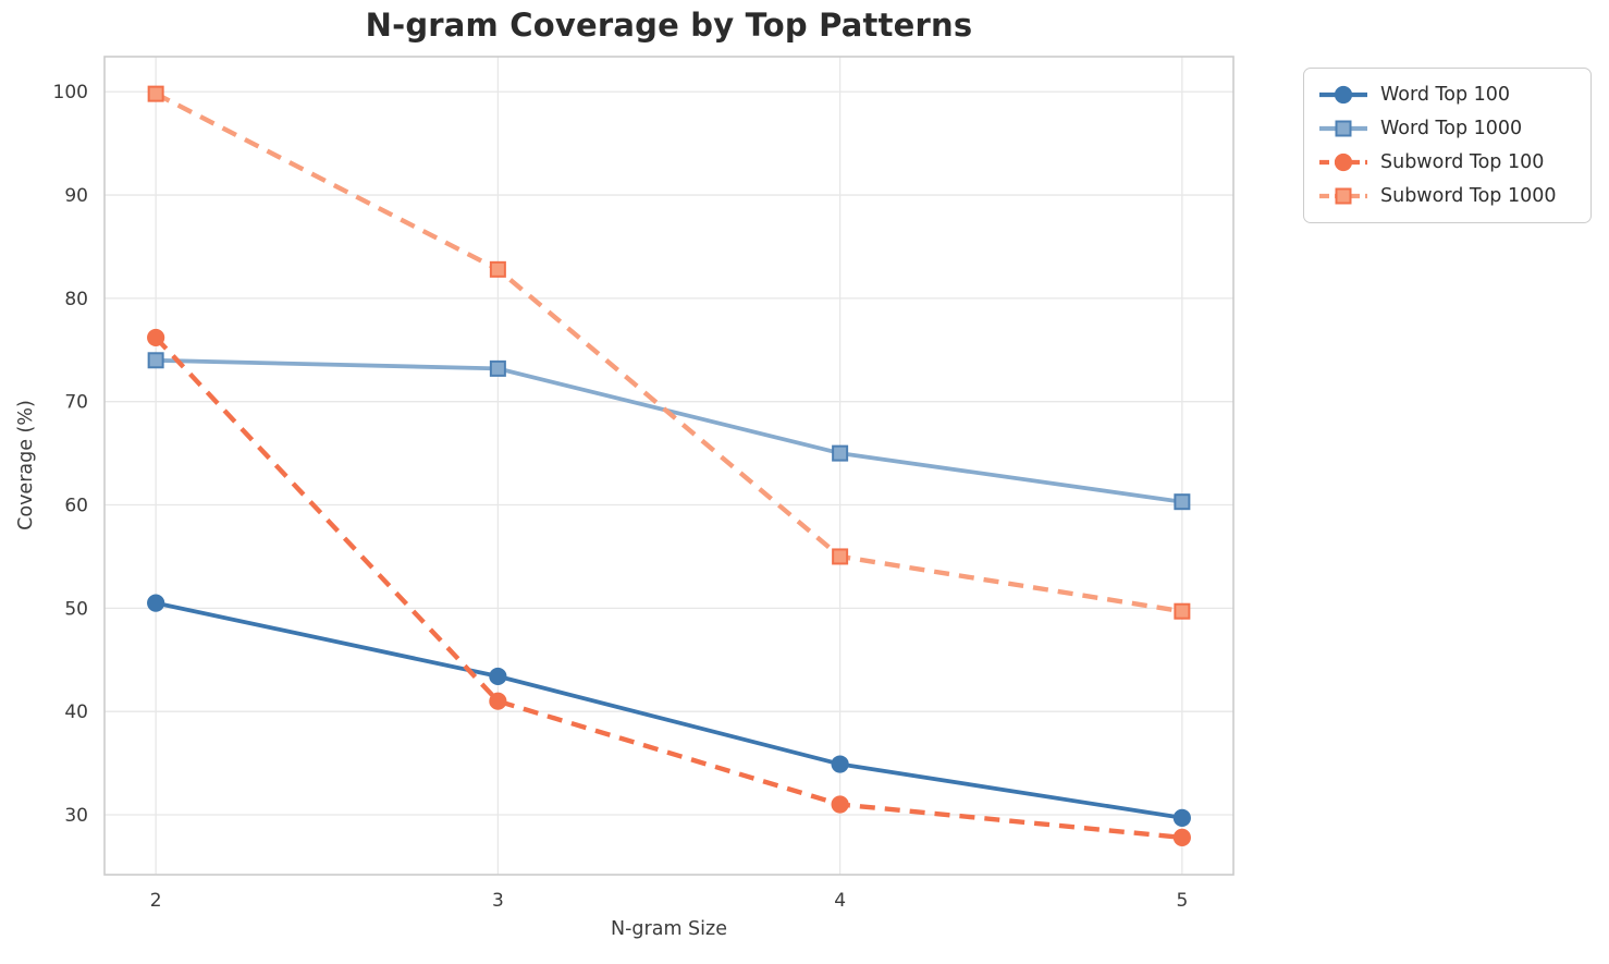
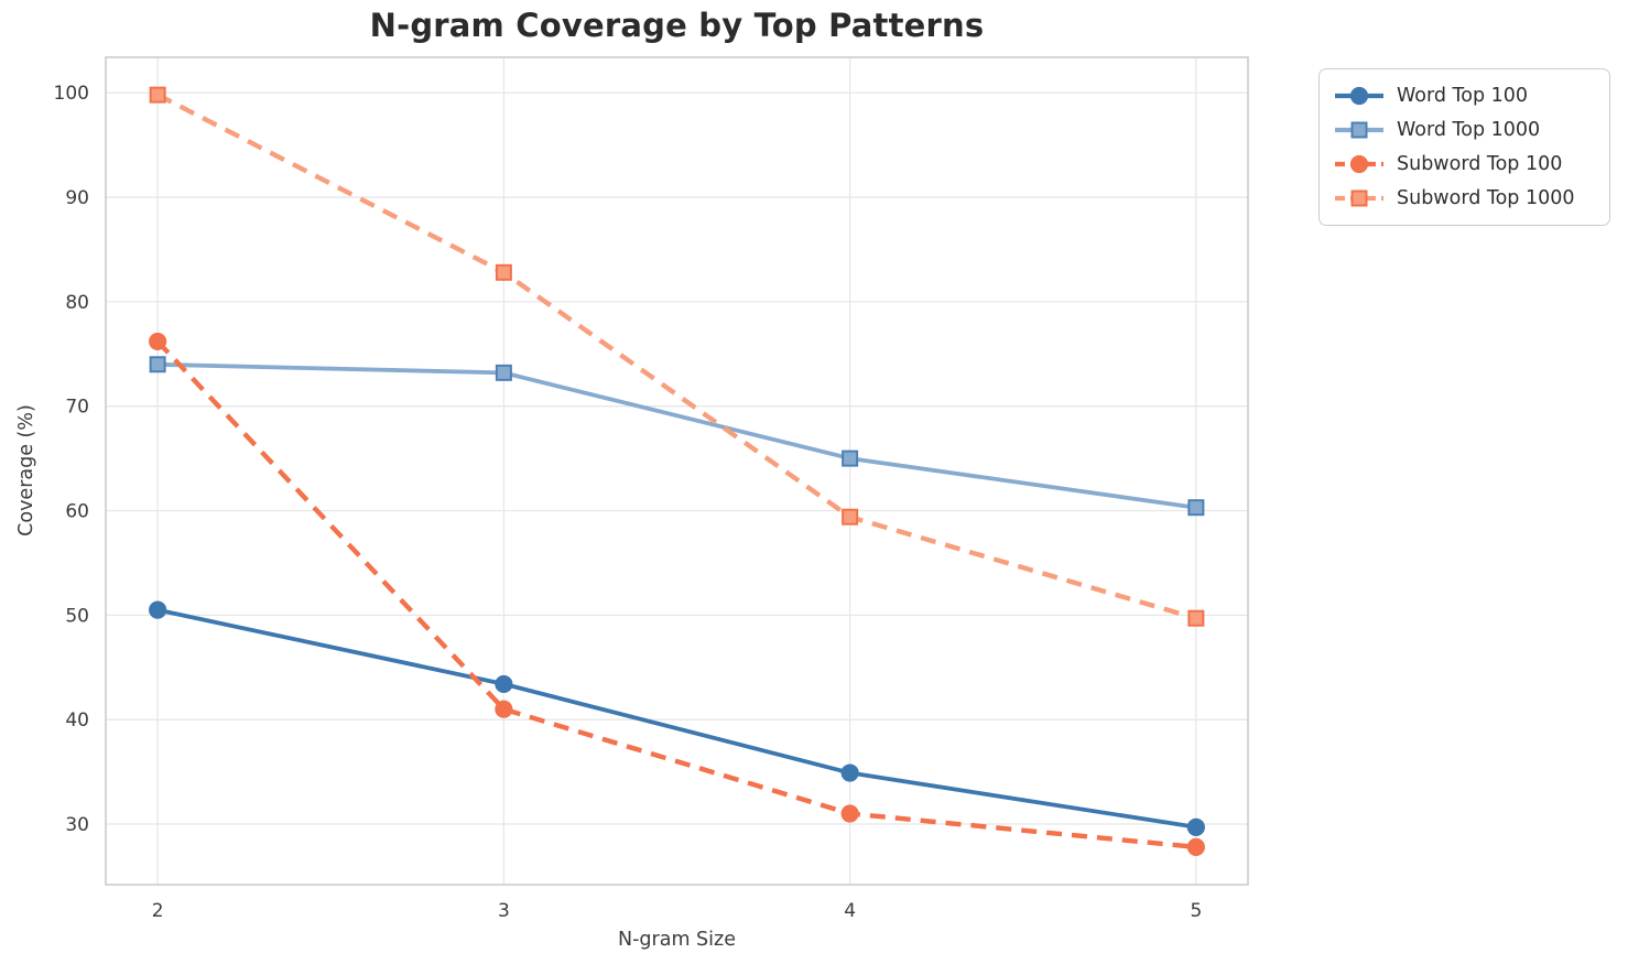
Subword Top 1000/4: 55 -> 59
